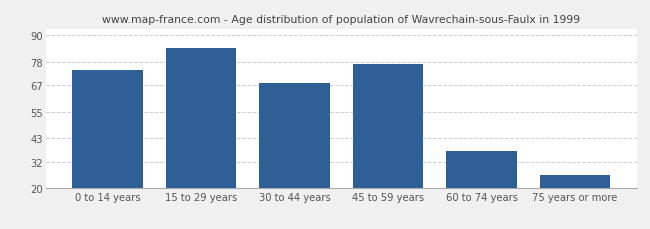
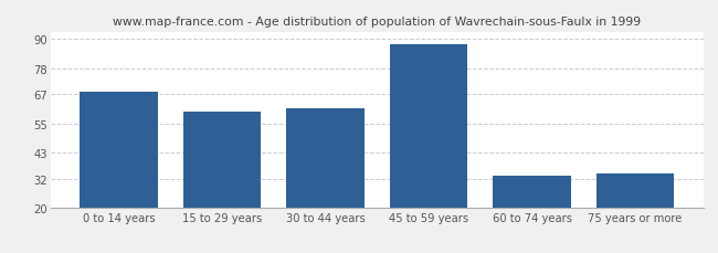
0 to 14 years: 74 -> 68
15 to 29 years: 84 -> 60
30 to 44 years: 68 -> 61
45 to 59 years: 77 -> 88
60 to 74 years: 37 -> 33
75 years or more: 26 -> 34
